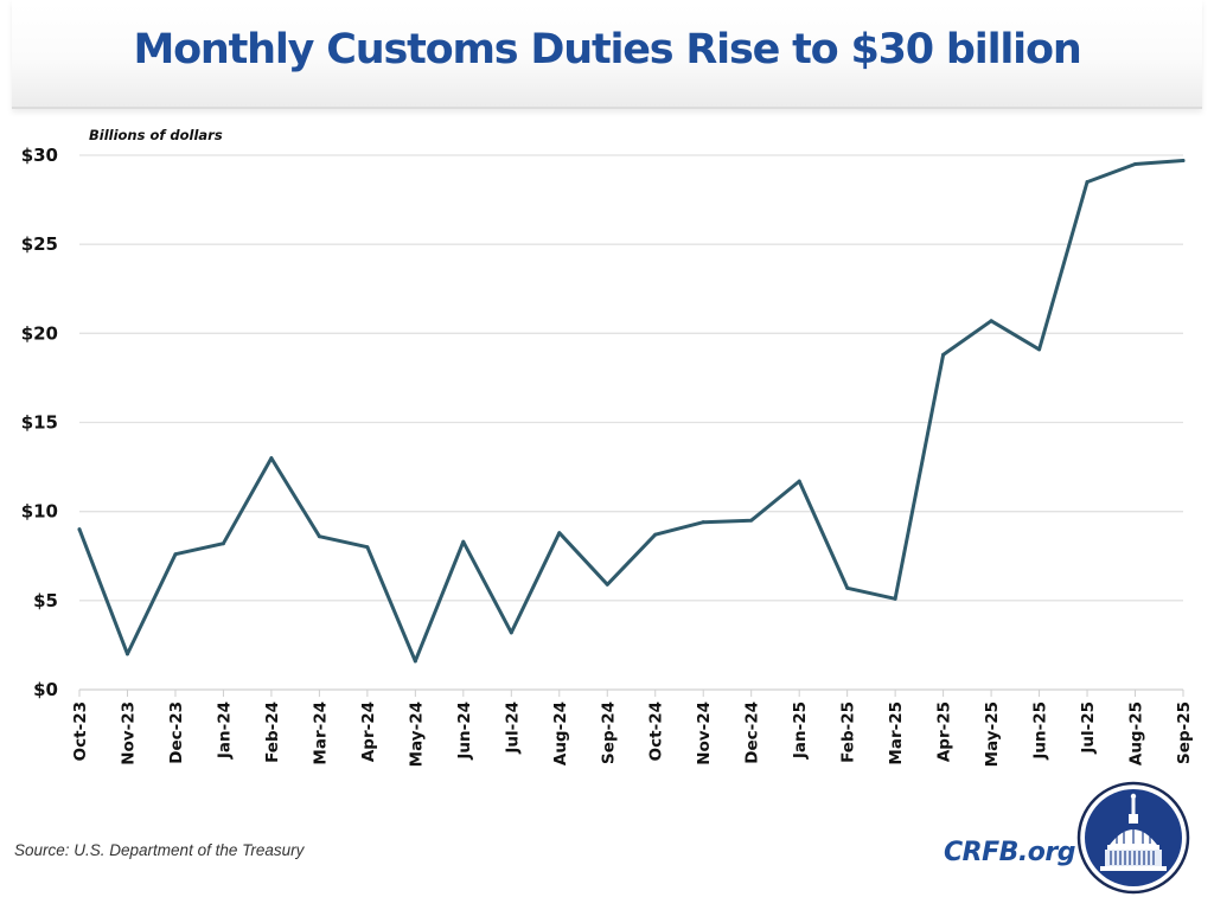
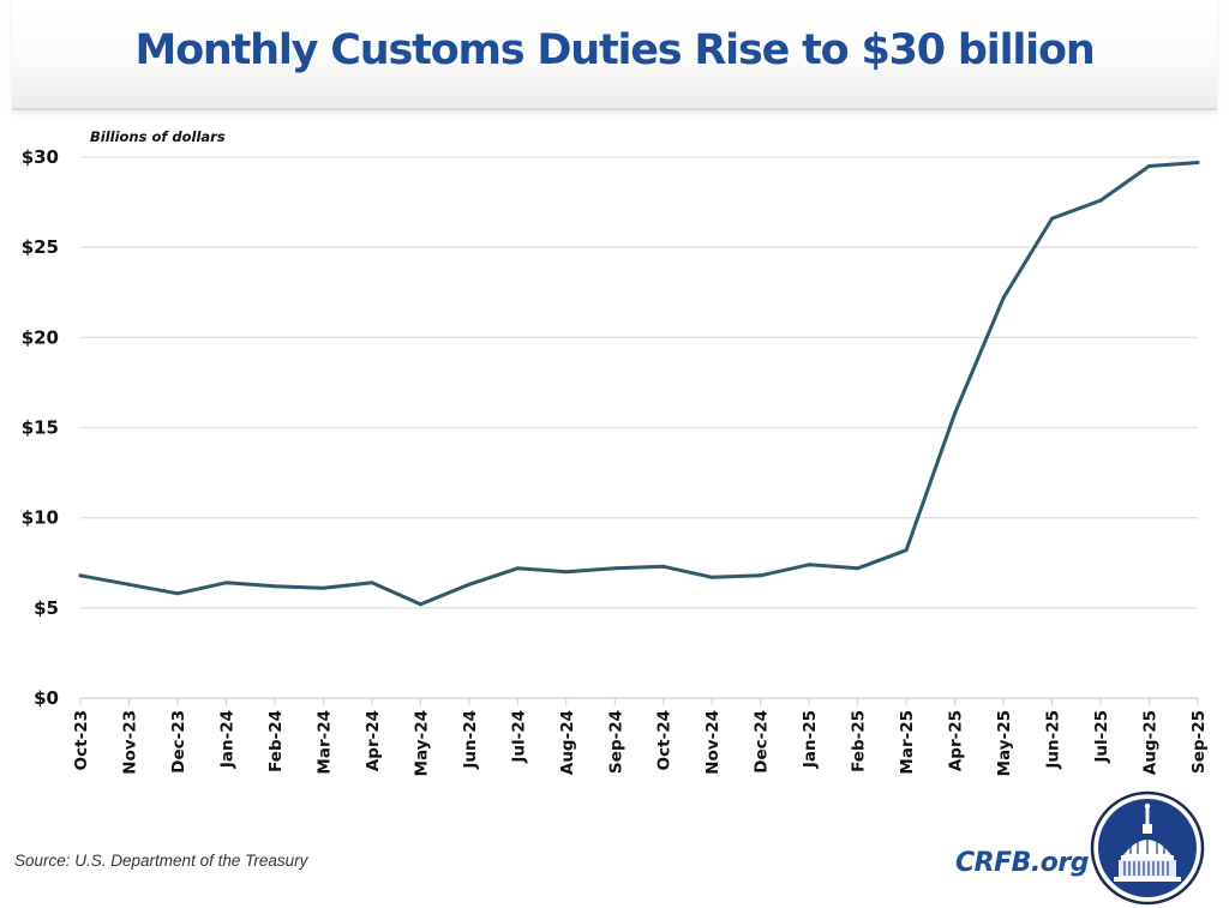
Oct-23: $9.0 -> $6.8
Nov-23: $2.0 -> $6.3
Dec-23: $7.6 -> $5.8
Jan-24: $8.2 -> $6.4
Feb-24: $13.0 -> $6.2
Mar-24: $8.6 -> $6.1
Apr-24: $8.0 -> $6.4
May-24: $1.6 -> $5.2
Jun-24: $8.3 -> $6.3
Jul-24: $3.2 -> $7.2
Aug-24: $8.8 -> $7.0
Sep-24: $5.9 -> $7.2
Oct-24: $8.7 -> $7.3
Nov-24: $9.4 -> $6.7
Dec-24: $9.5 -> $6.8
Jan-25: $11.7 -> $7.4
Feb-25: $5.7 -> $7.2
Mar-25: $5.1 -> $8.2
Apr-25: $18.8 -> $15.8
May-25: $20.7 -> $22.2
Jun-25: $19.1 -> $26.6
Jul-25: $28.5 -> $27.6
